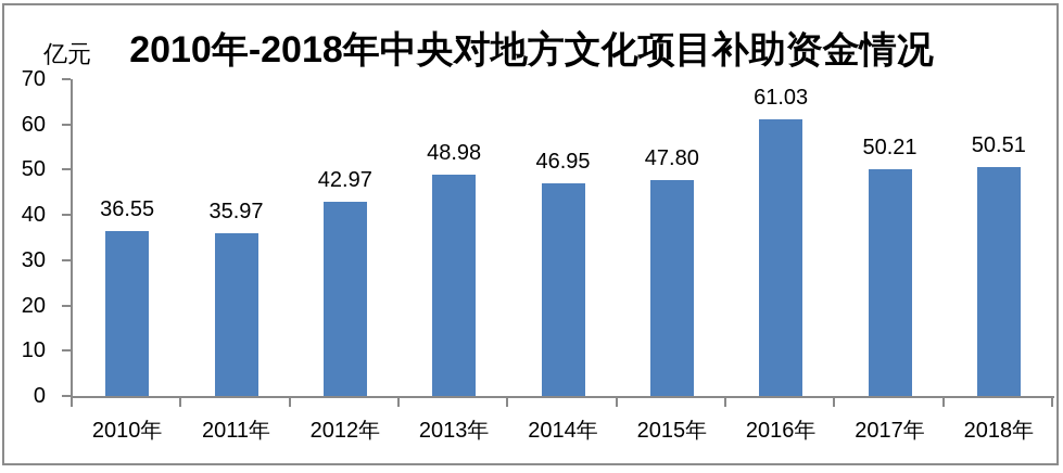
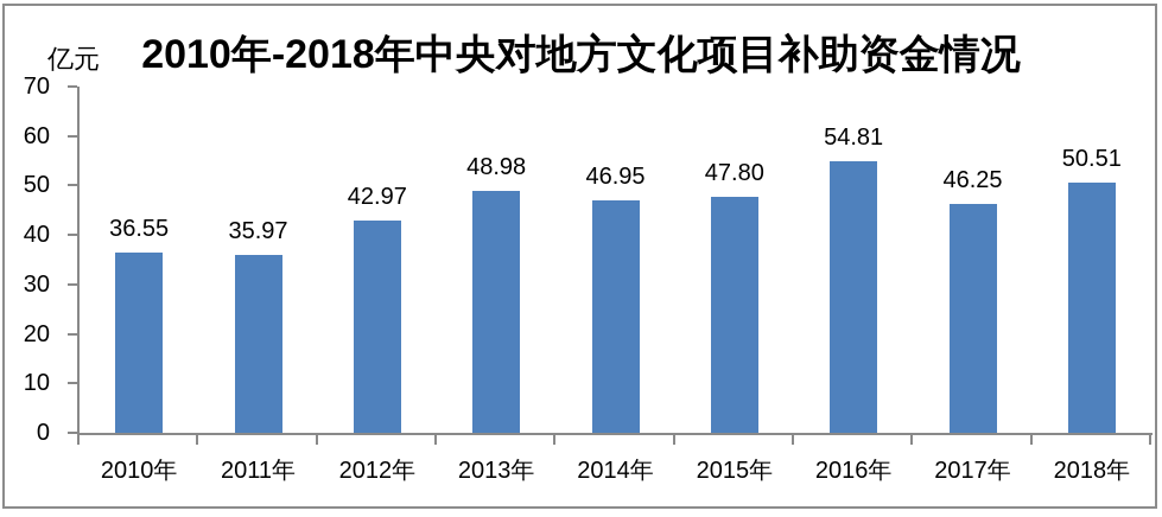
2016年: 61.03 -> 54.81
2017年: 50.21 -> 46.25
